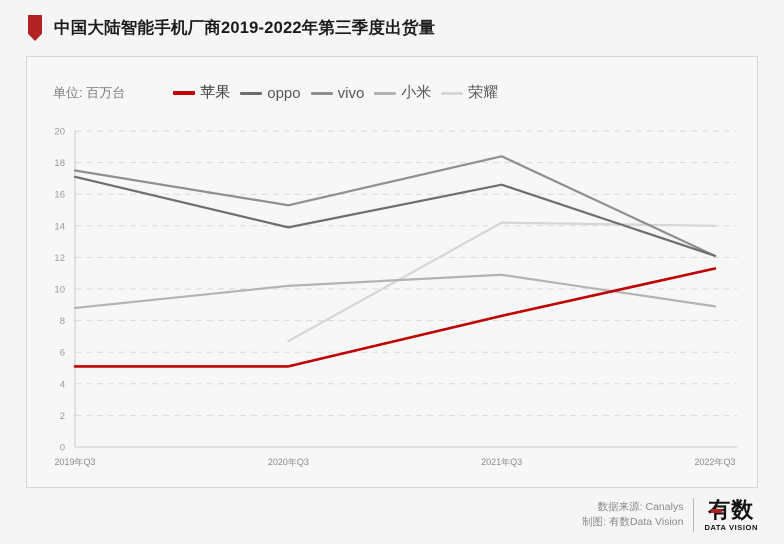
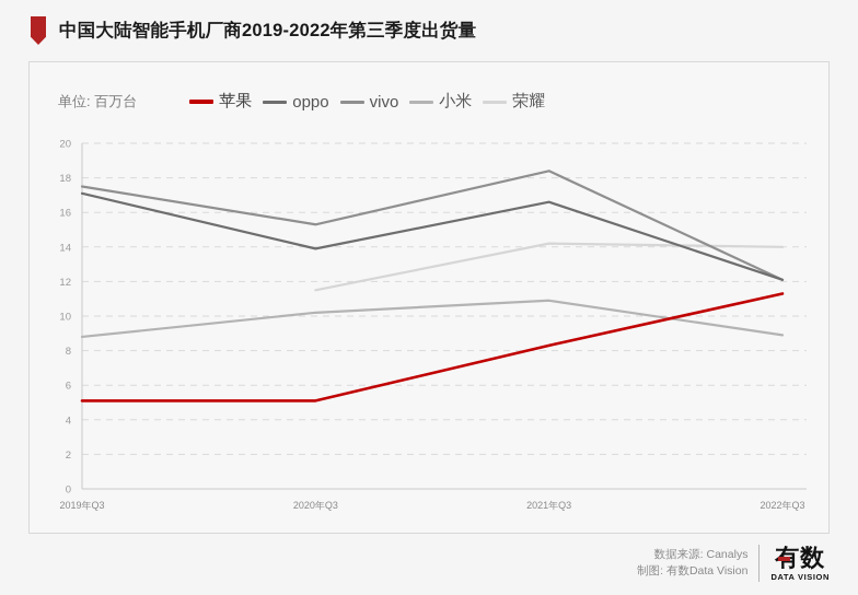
荣耀/2020年Q3: 6.7 -> 11.5
